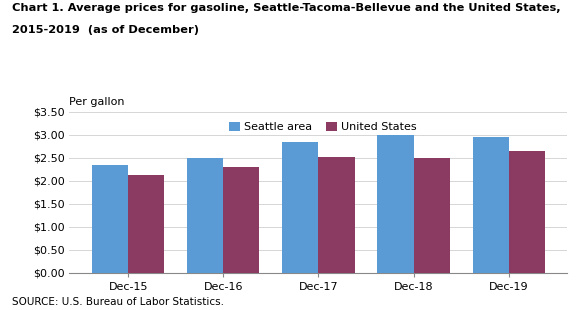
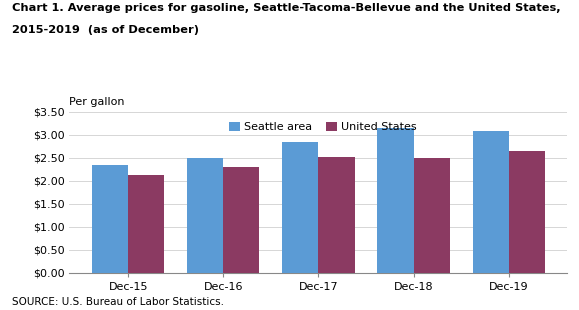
Seattle area/Dec-18: $3.00 -> $3.14
Seattle area/Dec-19: $2.95 -> $3.08
